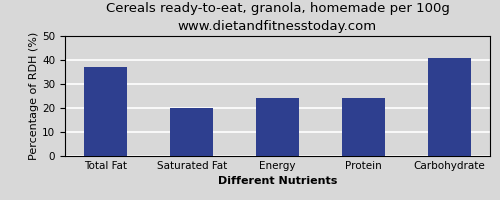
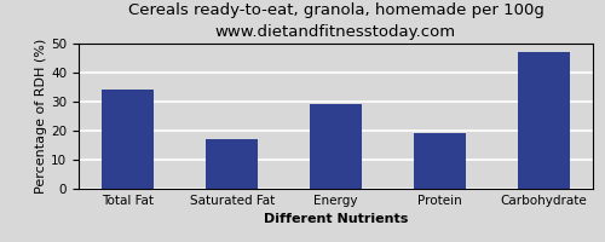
Total Fat: 37 -> 34
Saturated Fat: 20 -> 17
Energy: 24 -> 29
Protein: 24 -> 19
Carbohydrate: 41 -> 47
